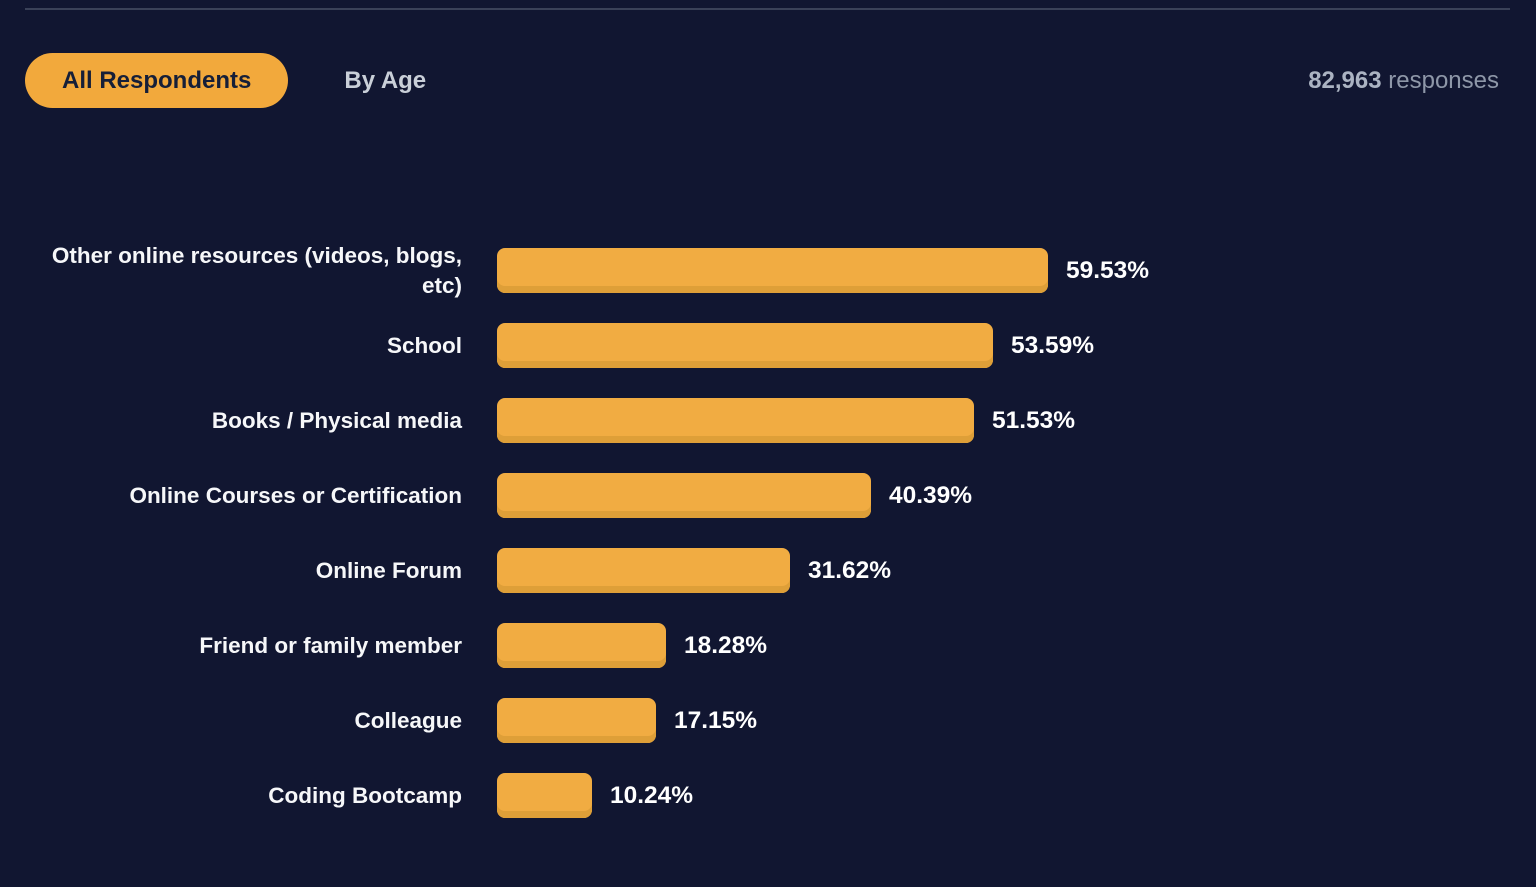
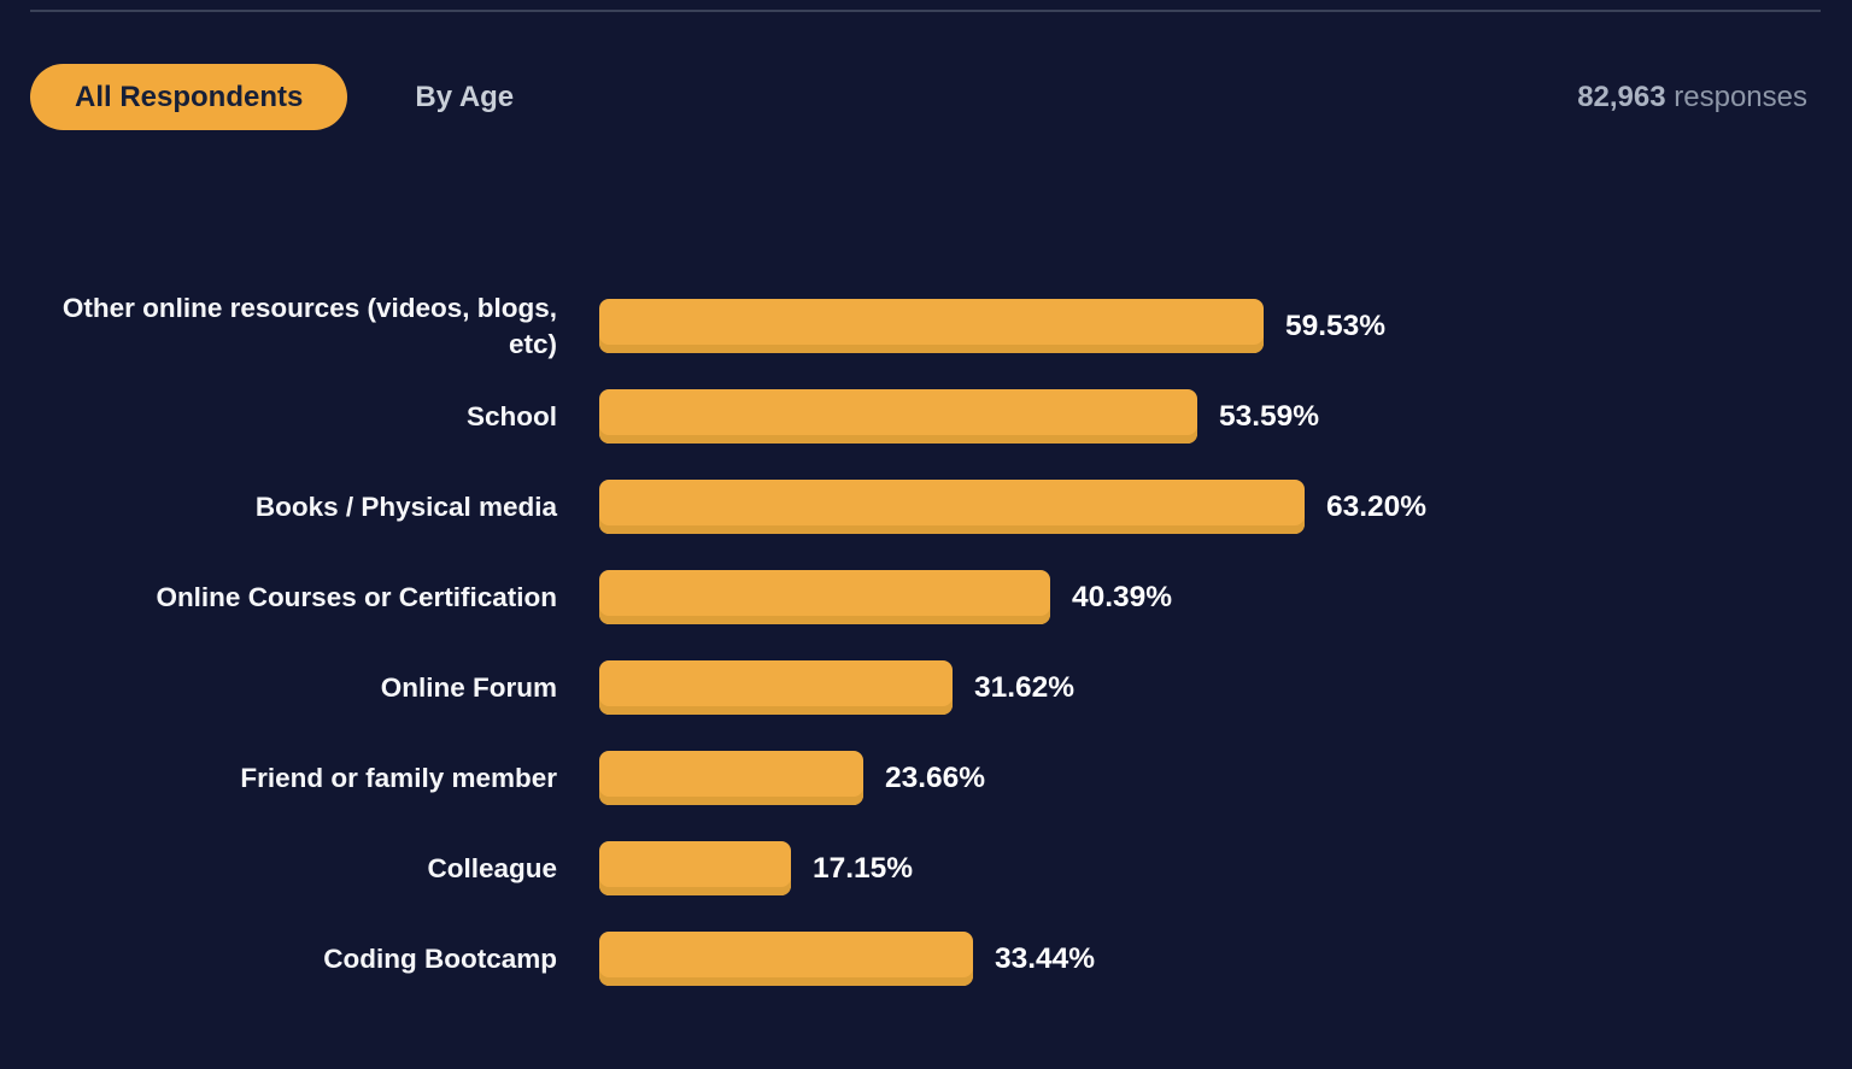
Books / Physical media: 51.53% -> 63.20%
Friend or family member: 18.28% -> 23.66%
Coding Bootcamp: 10.24% -> 33.44%
